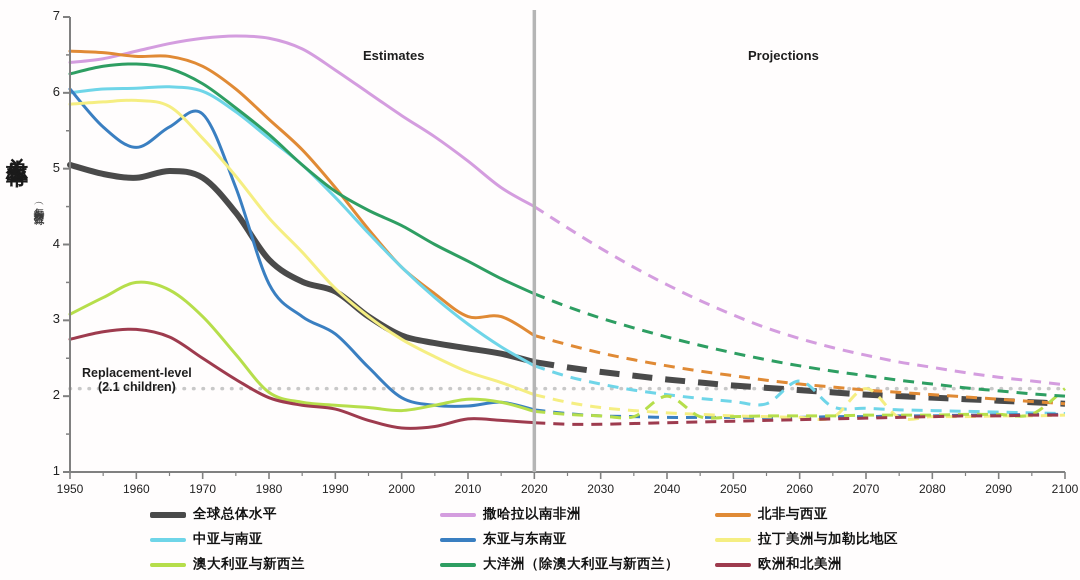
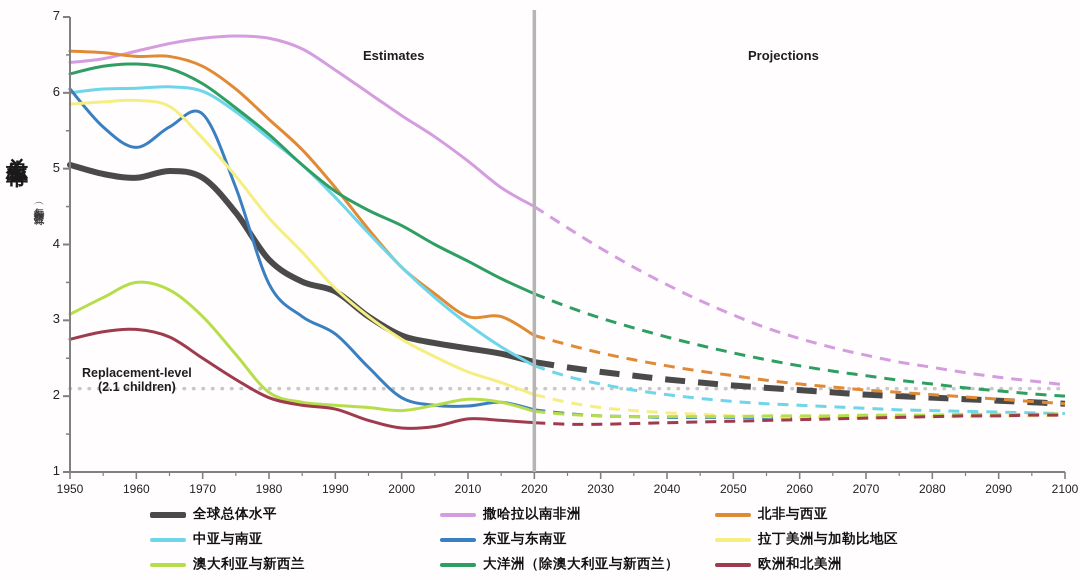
澳大利亚与新西兰/2040: 2.0 -> 1.7
中亚与南亚/2060: 2.2 -> 1.9
拉丁美洲与加勒比地区/2070: 2.1 -> 1.7
澳大利亚与新西兰/2100: 2.1 -> 1.8
